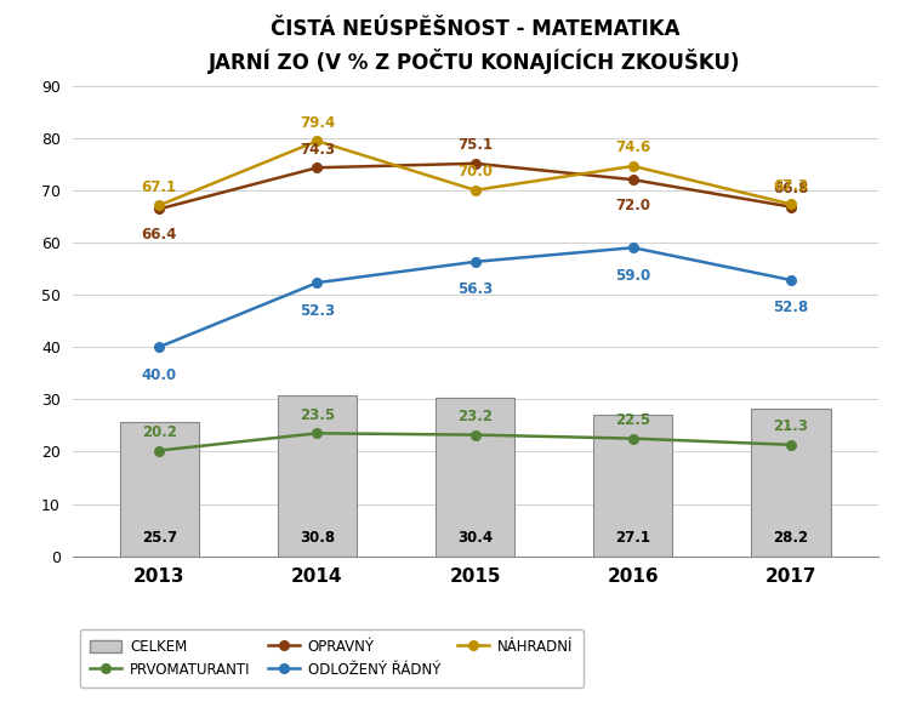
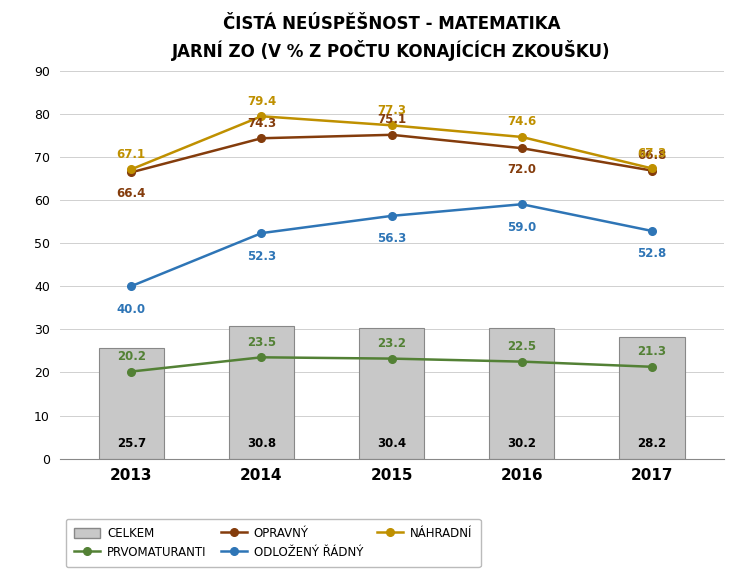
NÁHRADNÍ/2015: 70.0 -> 77.3
CELKEM/2016: 27.1 -> 30.2
